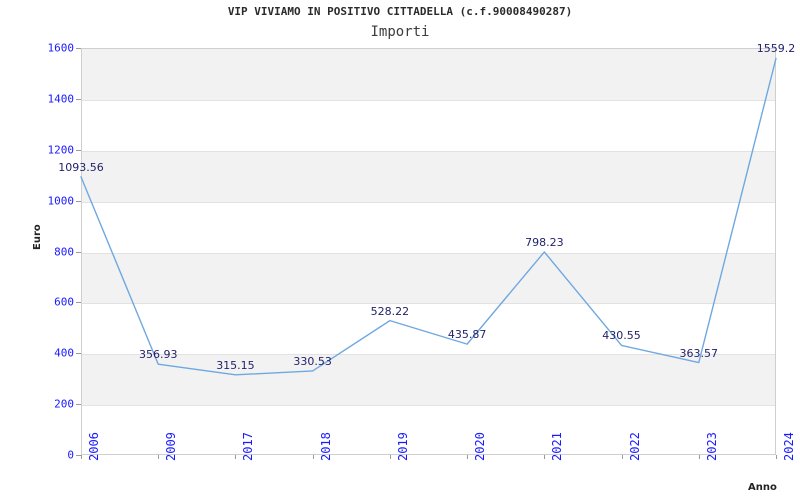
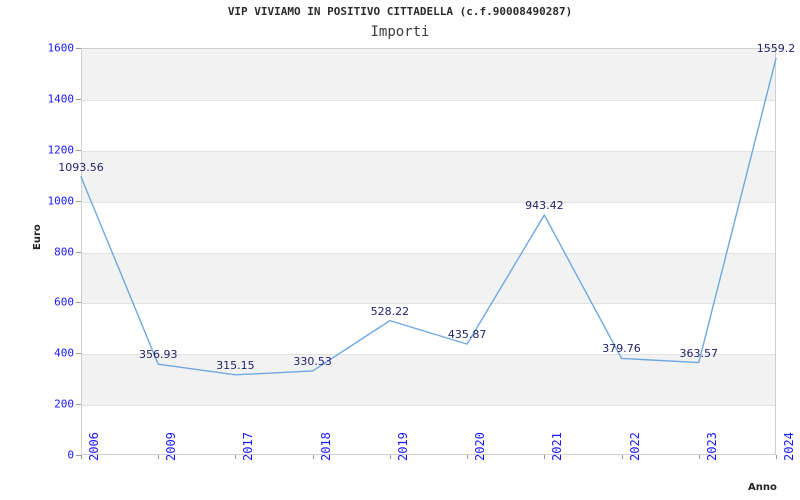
2021: 798.23 -> 943.42
2022: 430.55 -> 379.76
